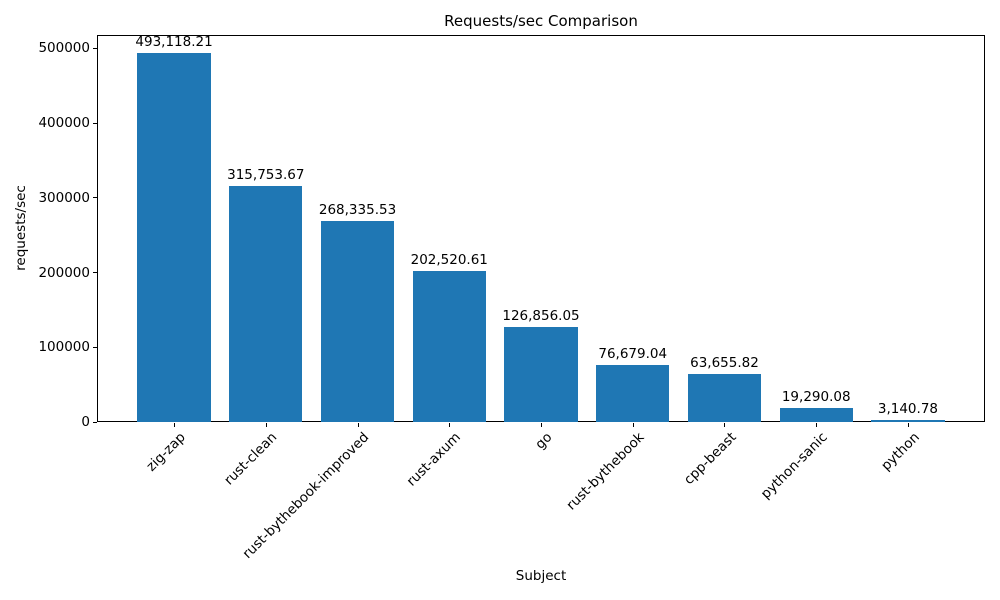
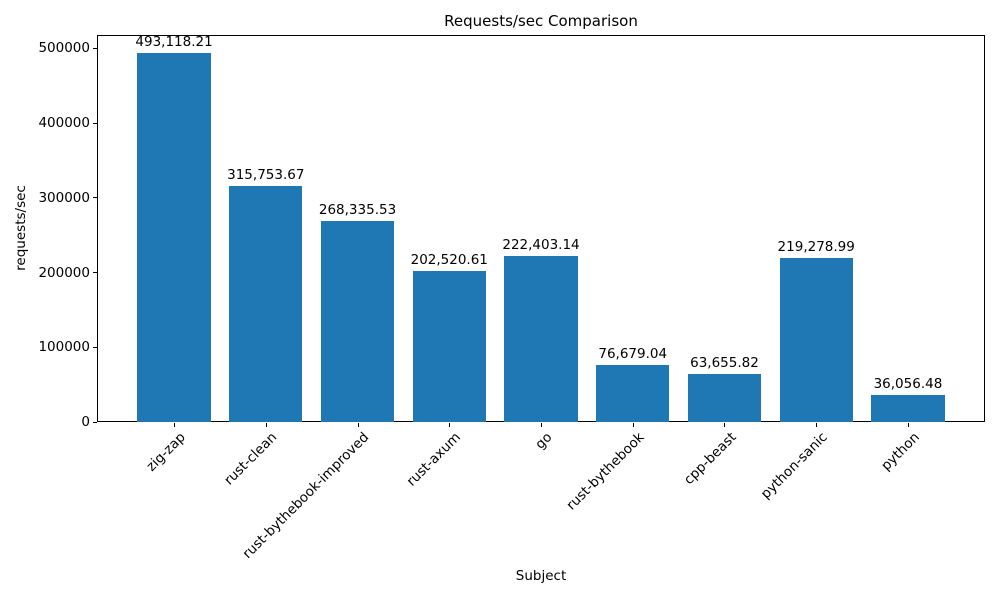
go: 126,856.05 -> 222,403.14
python-sanic: 19,290.08 -> 219,278.99
python: 3,140.78 -> 36,056.48
